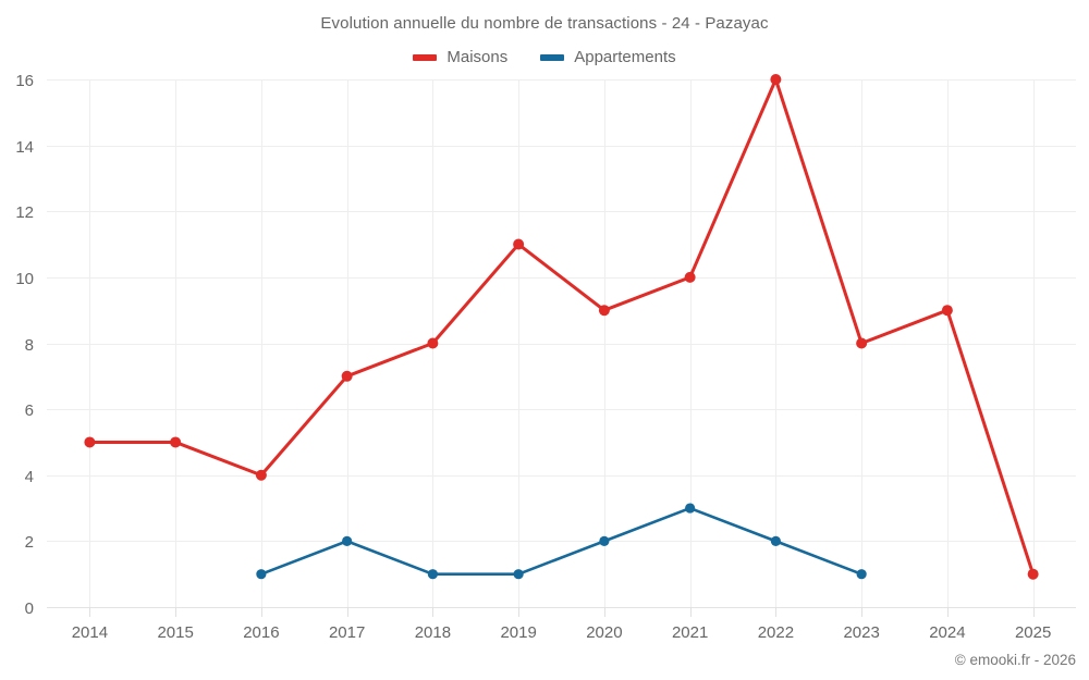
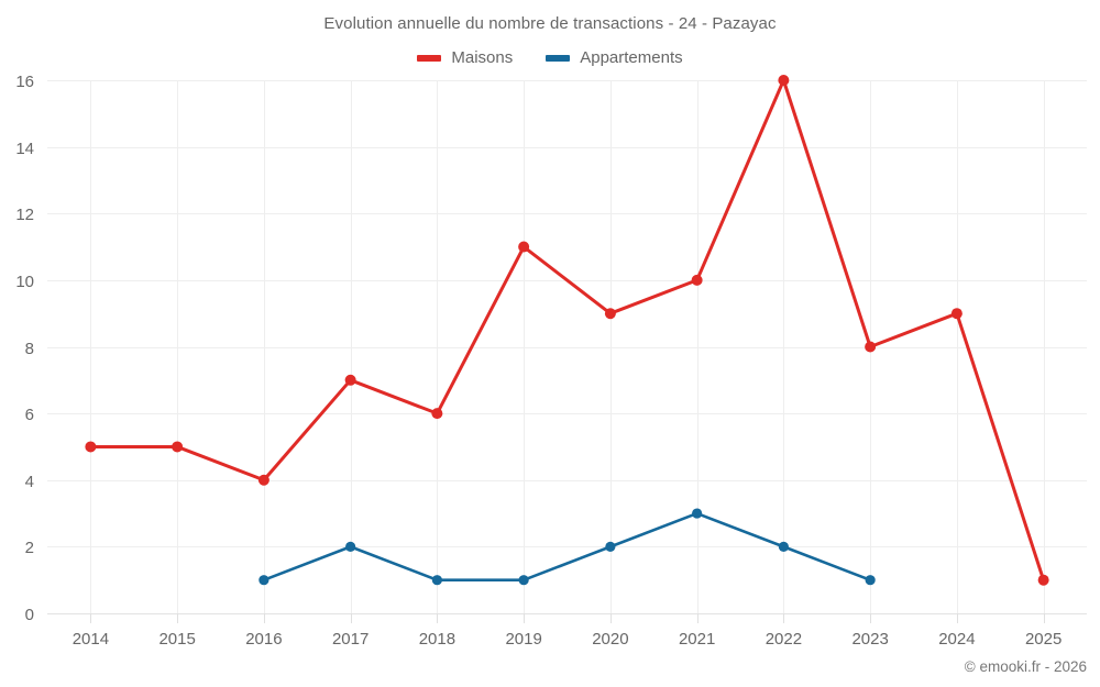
Maisons/2018: 8 -> 6
